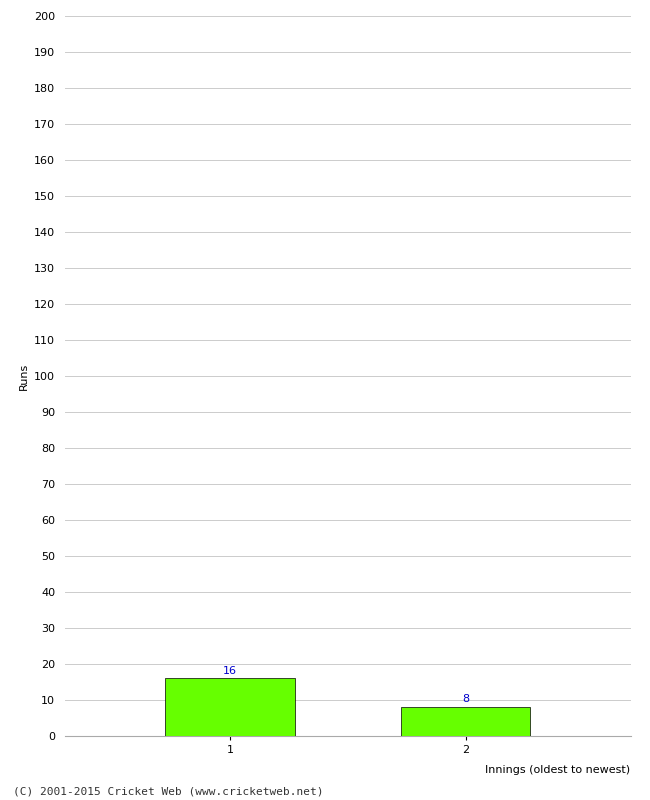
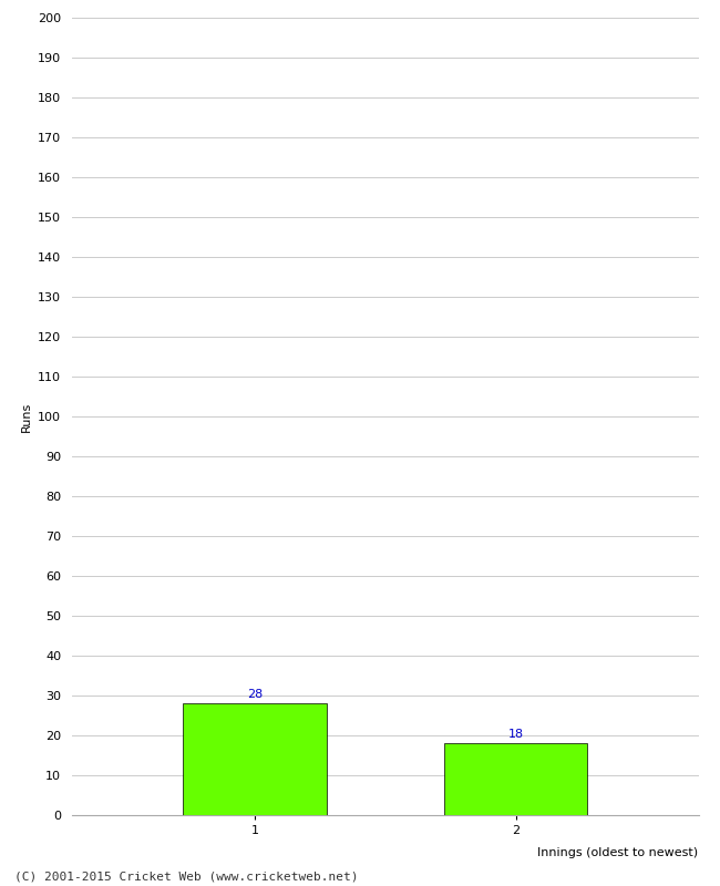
1: 16 -> 28
2: 8 -> 18
